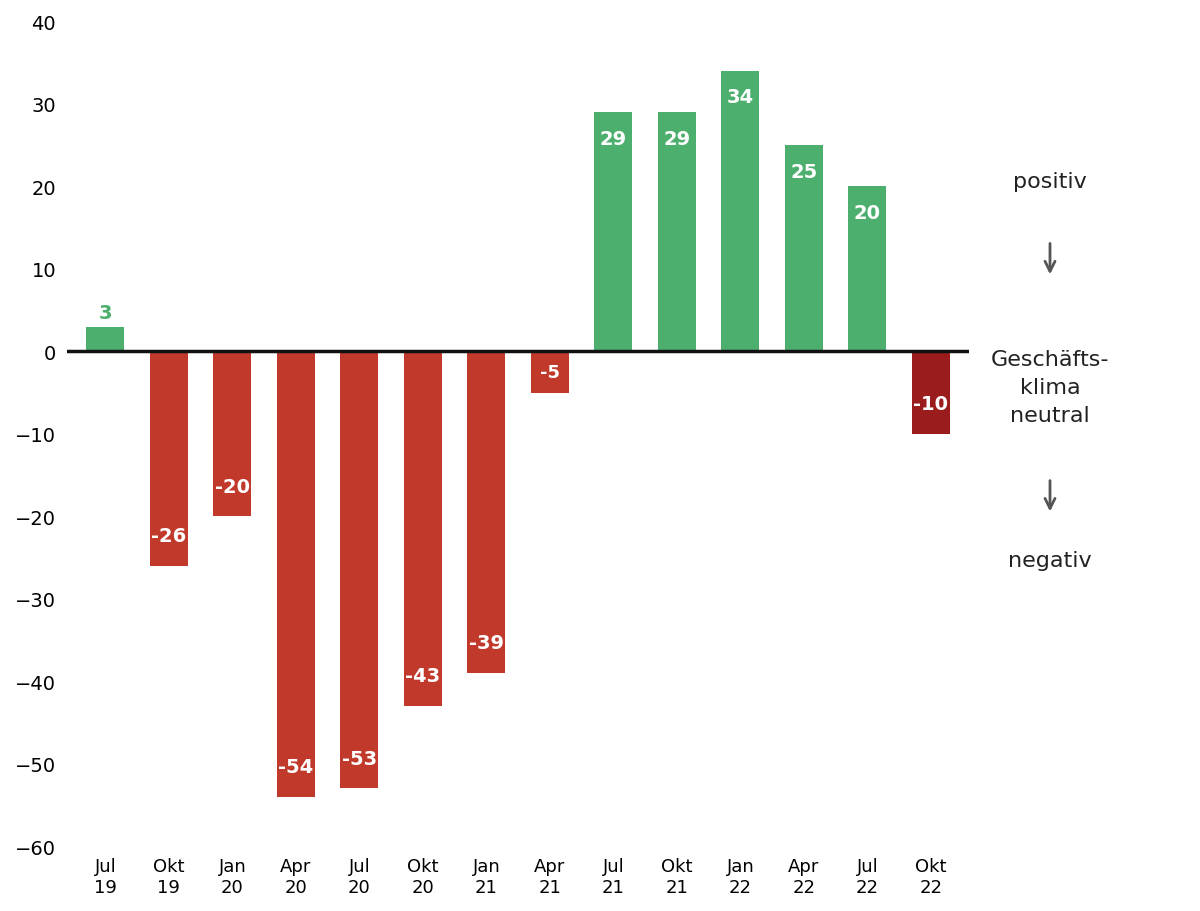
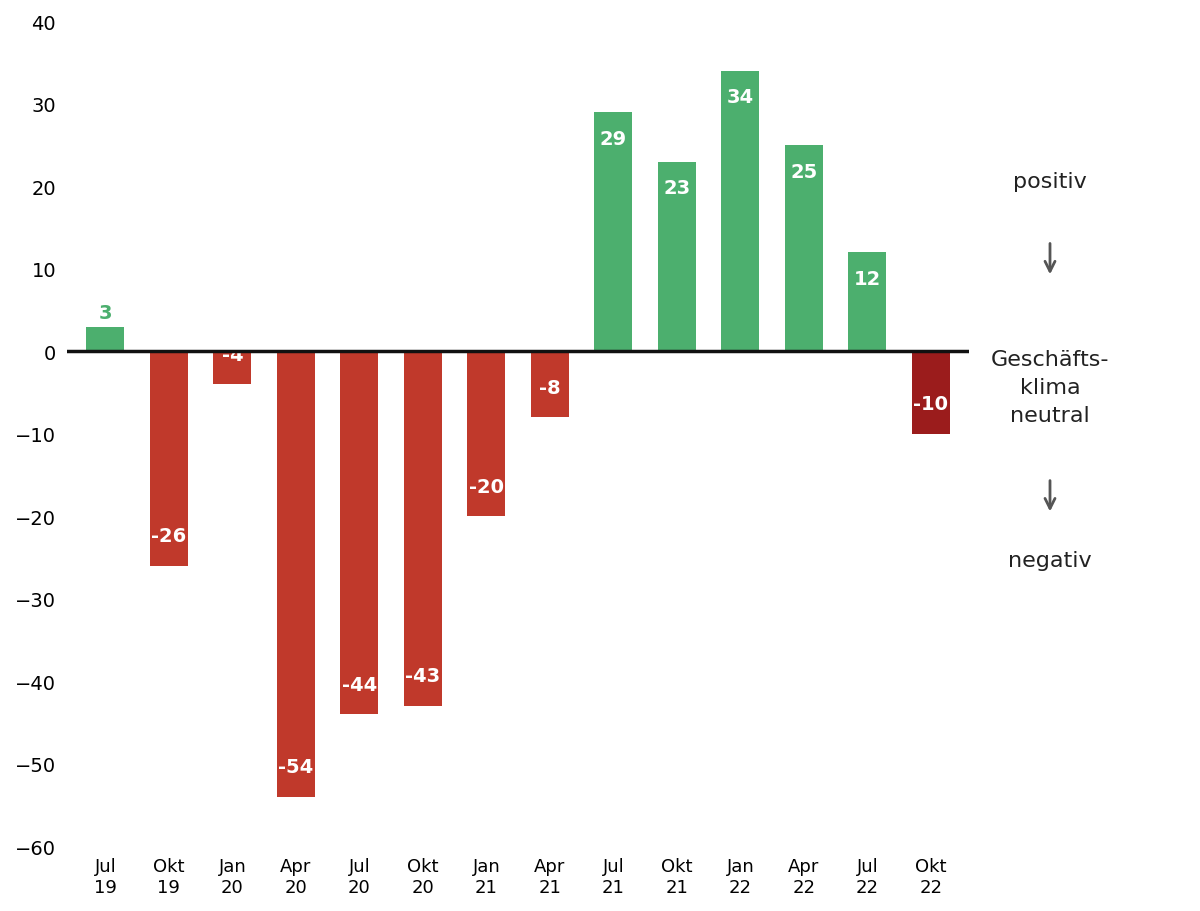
Jan 20: -20 -> -4
Jul 20: -53 -> -44
Jan 21: -39 -> -20
Apr 21: -5 -> -8
Okt 21: 29 -> 23
Jul 22: 20 -> 12
